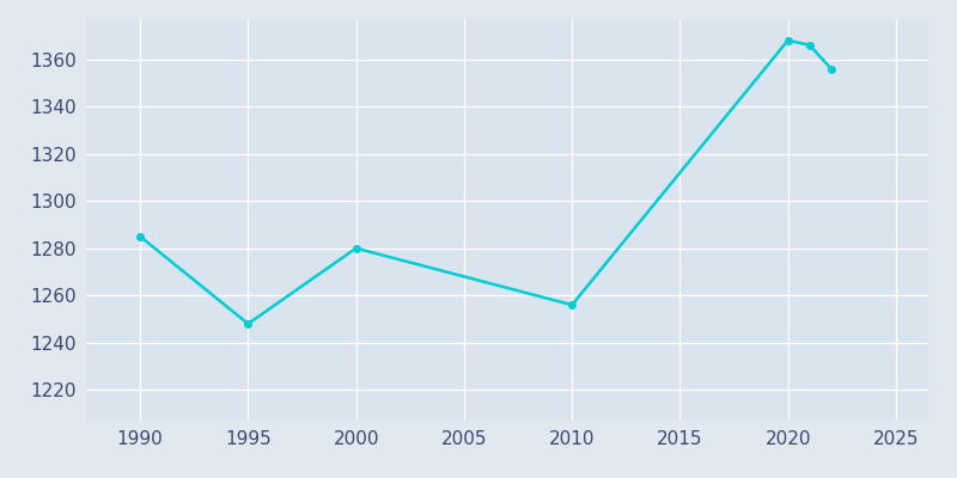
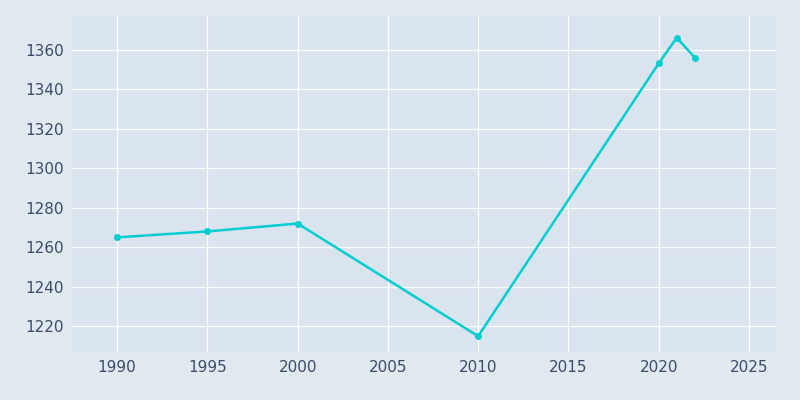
1990: 1285 -> 1265
1995: 1248 -> 1268
2000: 1280 -> 1272
2010: 1256 -> 1215
2020: 1368 -> 1353
